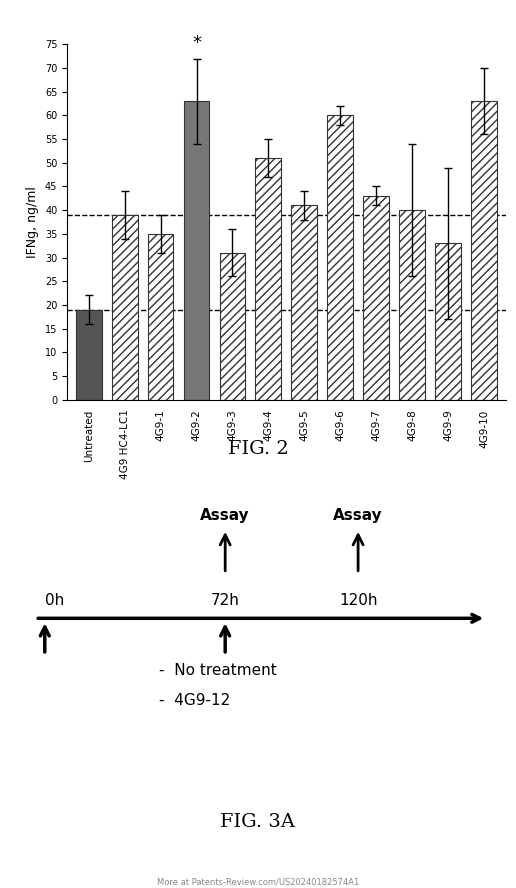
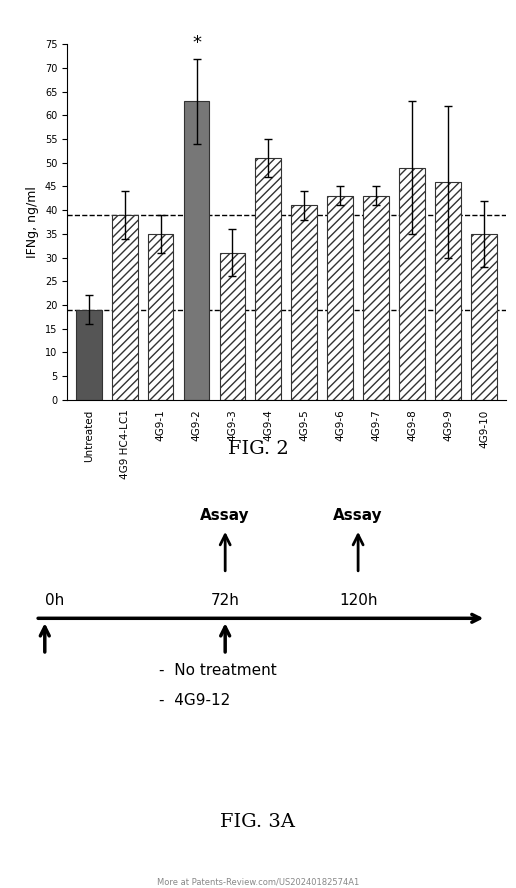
4G9-6: 60 -> 43
4G9-8: 40 -> 49
4G9-9: 33 -> 46
4G9-10: 63 -> 35
